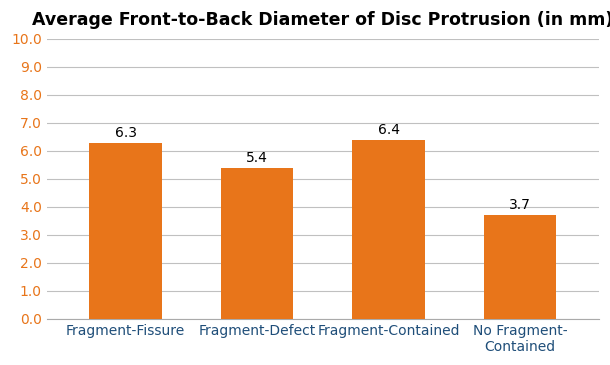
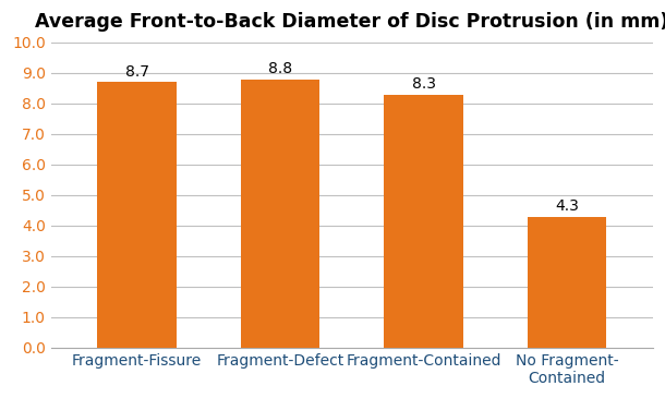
Fragment-Fissure: 6.3 -> 8.7
Fragment-Defect: 5.4 -> 8.8
Fragment-Contained: 6.4 -> 8.3
No Fragment- Contained: 3.7 -> 4.3
